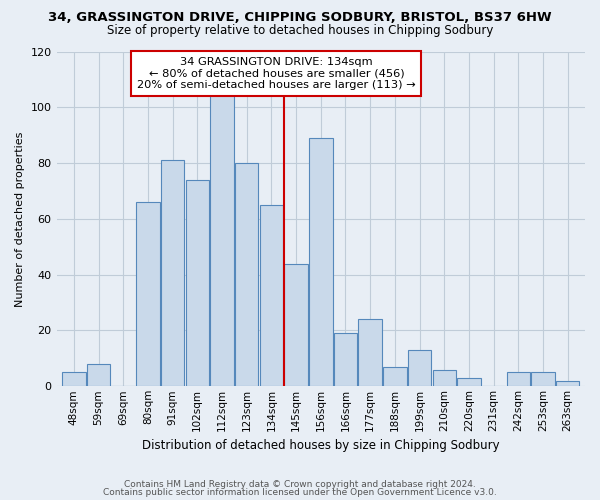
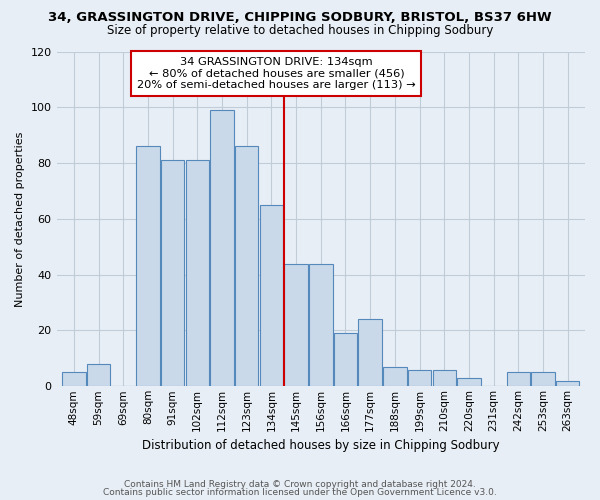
80sqm: 66 -> 86
102sqm: 74 -> 81
112sqm: 105 -> 99
123sqm: 80 -> 86
156sqm: 89 -> 44
199sqm: 13 -> 6
